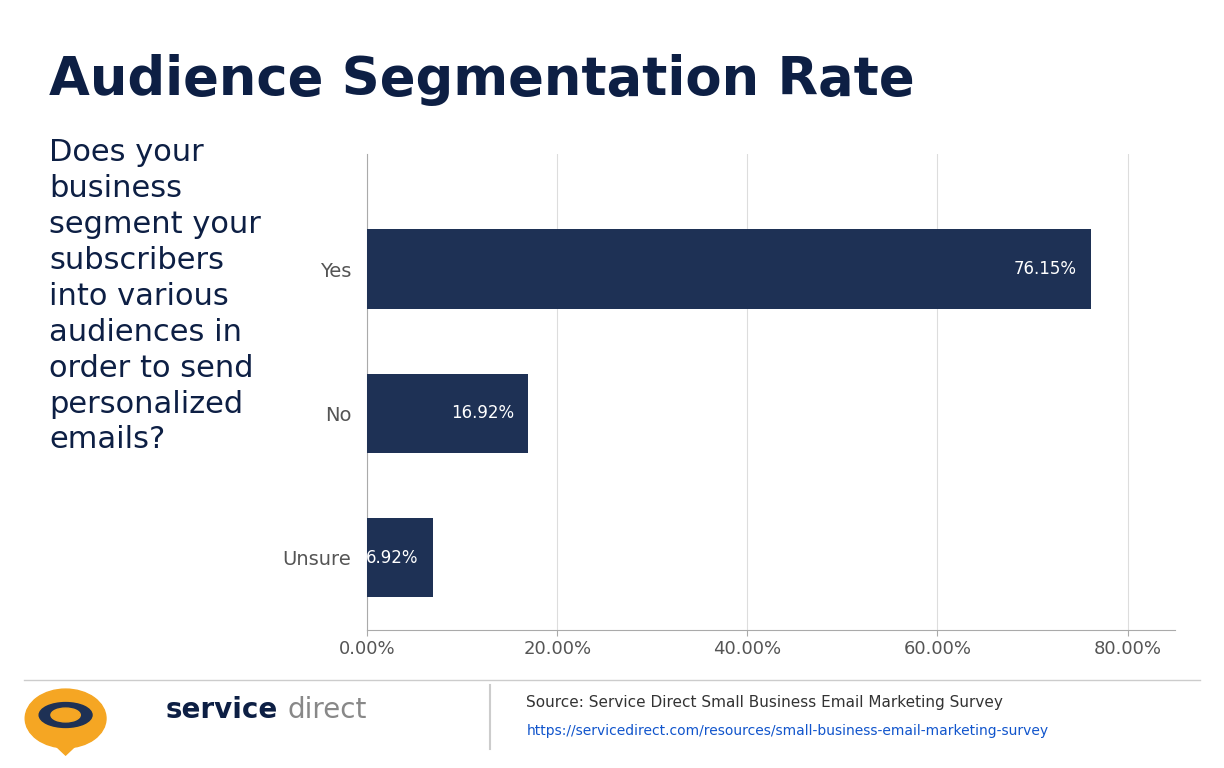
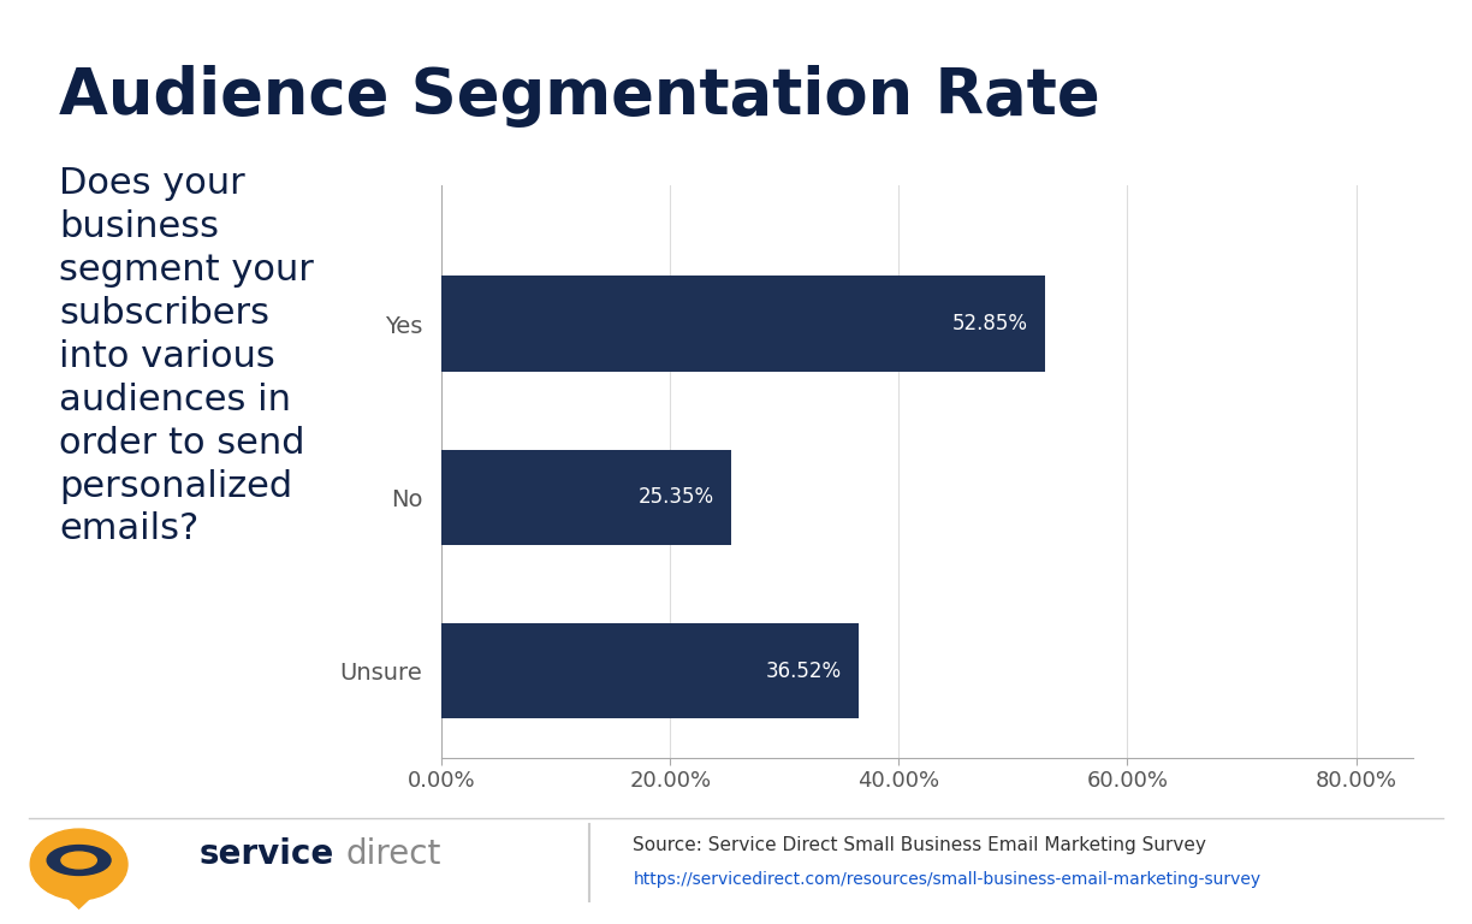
Yes: 76.15% -> 52.85%
No: 16.92% -> 25.35%
Unsure: 6.92% -> 36.52%
